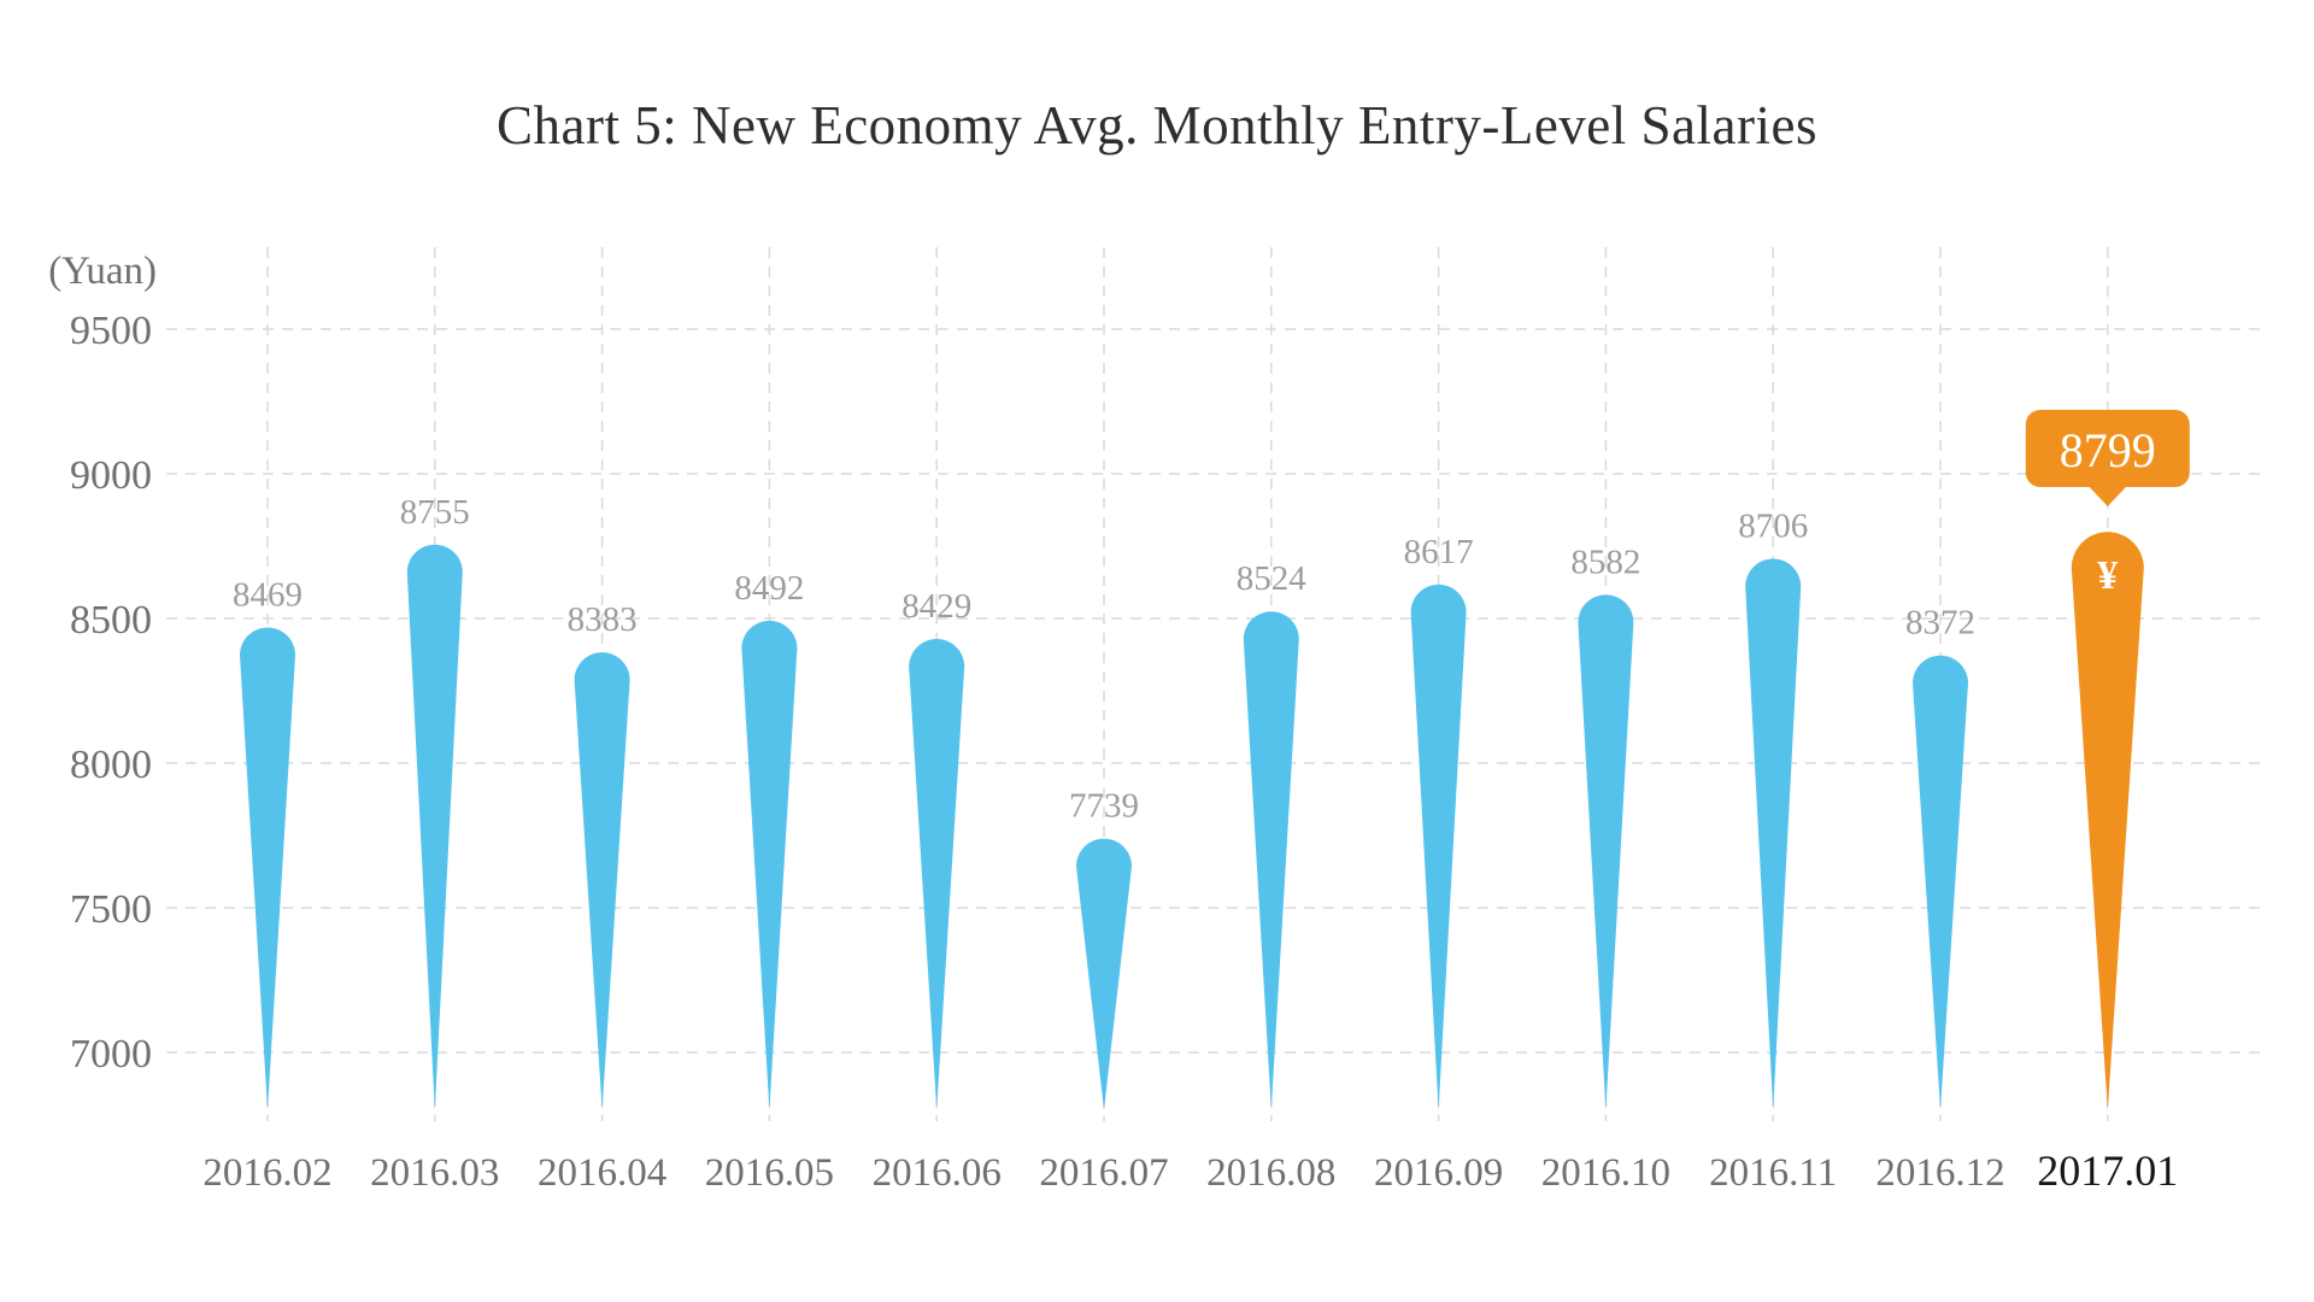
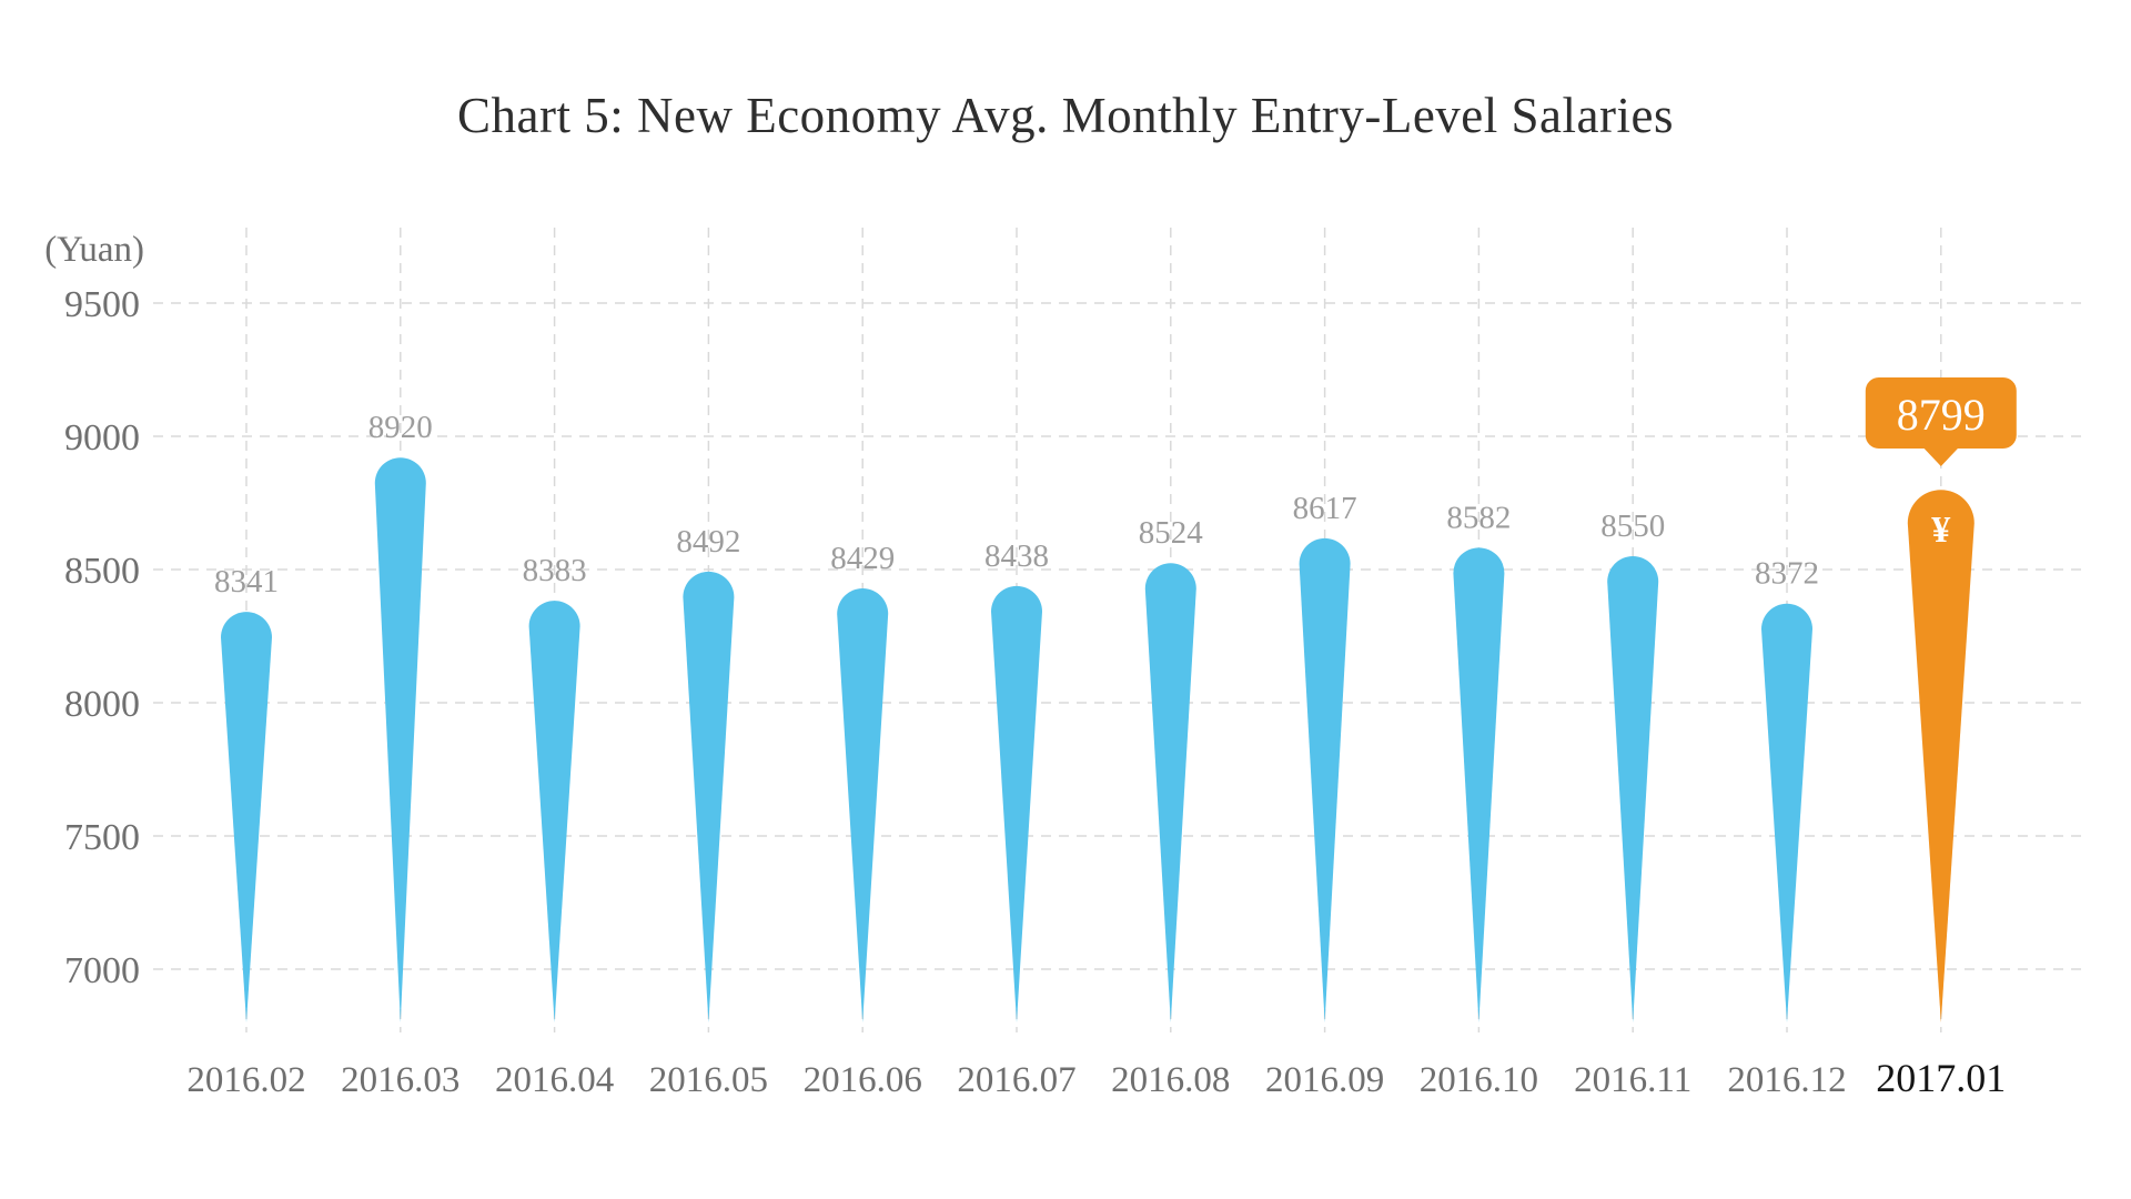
2016.02: 8469 -> 8341
2016.03: 8755 -> 8920
2016.07: 7739 -> 8438
2016.11: 8706 -> 8550
